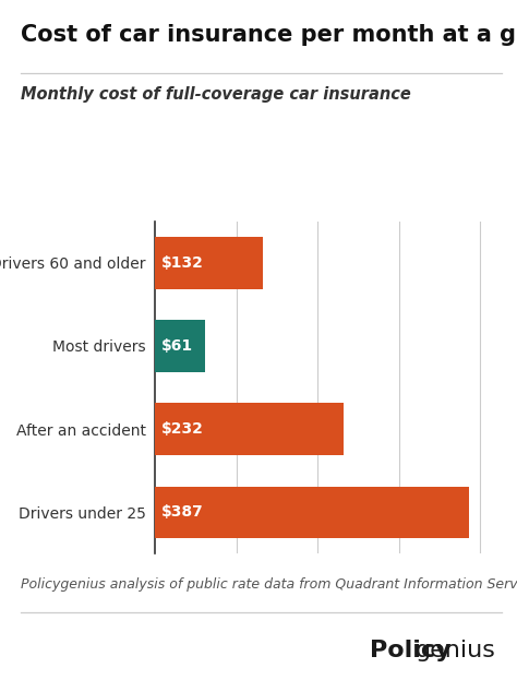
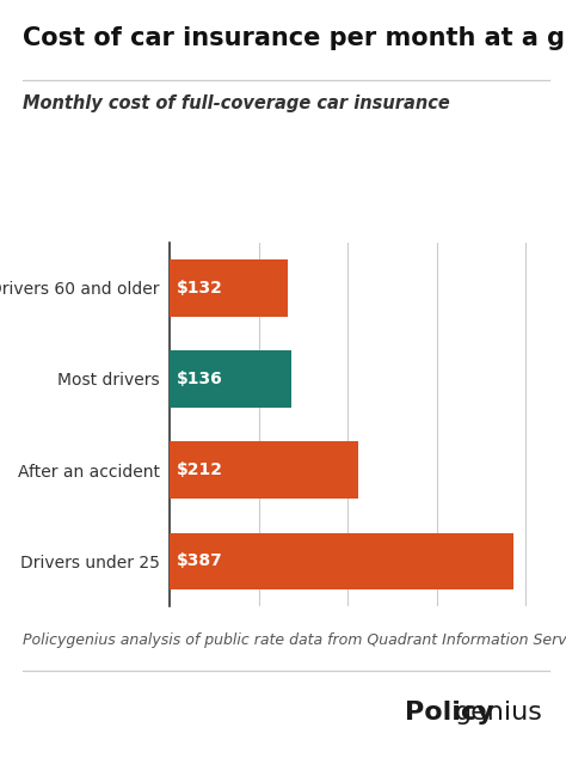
Most drivers: $61 -> $136
After an accident: $232 -> $212
